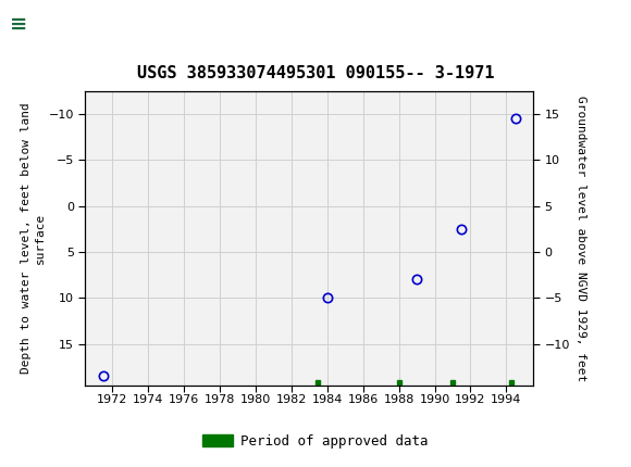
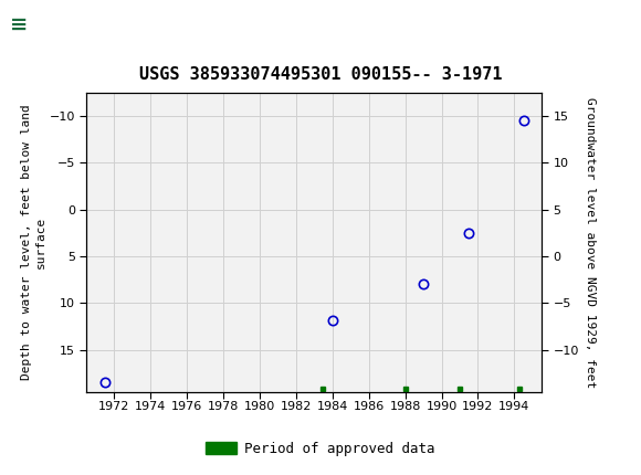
1984: 10.0 -> 11.8
